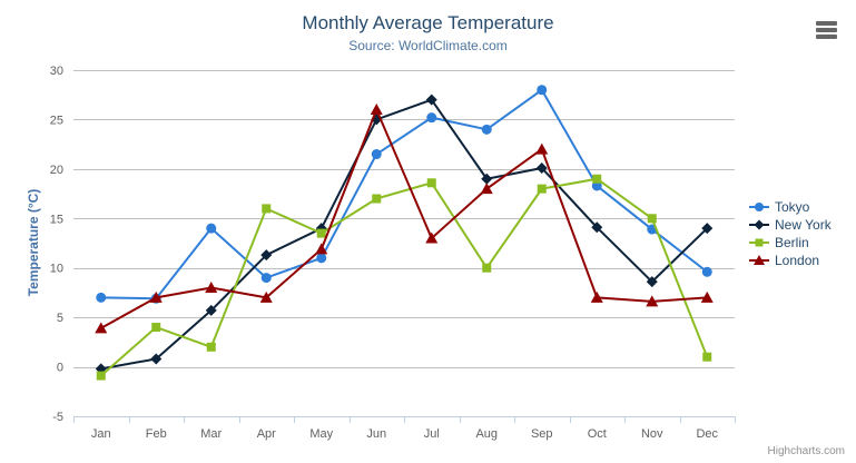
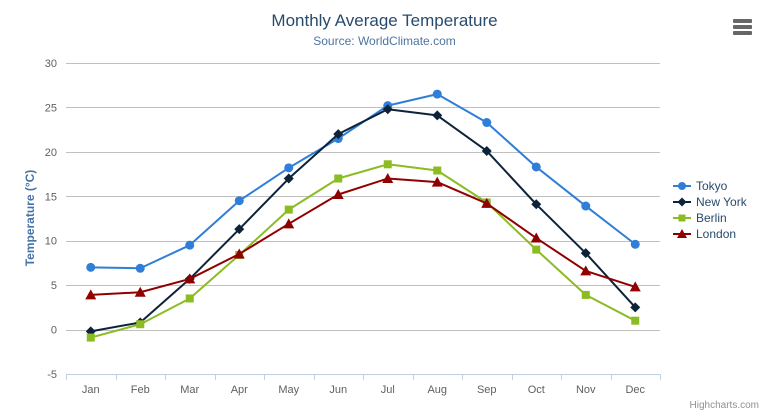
Berlin/Feb: 4 -> 1
London/Feb: 7 -> 4
Tokyo/Mar: 14 -> 10
Berlin/Mar: 2 -> 4
London/Mar: 8 -> 6
Tokyo/Apr: 9 -> 14
Berlin/Apr: 16 -> 8
London/Apr: 7 -> 8
Tokyo/May: 11 -> 18
New York/May: 14 -> 17
New York/Jun: 25 -> 22
London/Jun: 26 -> 15
New York/Jul: 27 -> 25
London/Jul: 13 -> 17
Tokyo/Aug: 24 -> 26
New York/Aug: 19 -> 24
Berlin/Aug: 10 -> 18
London/Aug: 18 -> 17
Tokyo/Sep: 28 -> 23
Berlin/Sep: 18 -> 14
London/Sep: 22 -> 14
Berlin/Oct: 19 -> 9
London/Oct: 7 -> 10
Berlin/Nov: 15 -> 4
New York/Dec: 14 -> 2
London/Dec: 7 -> 5
